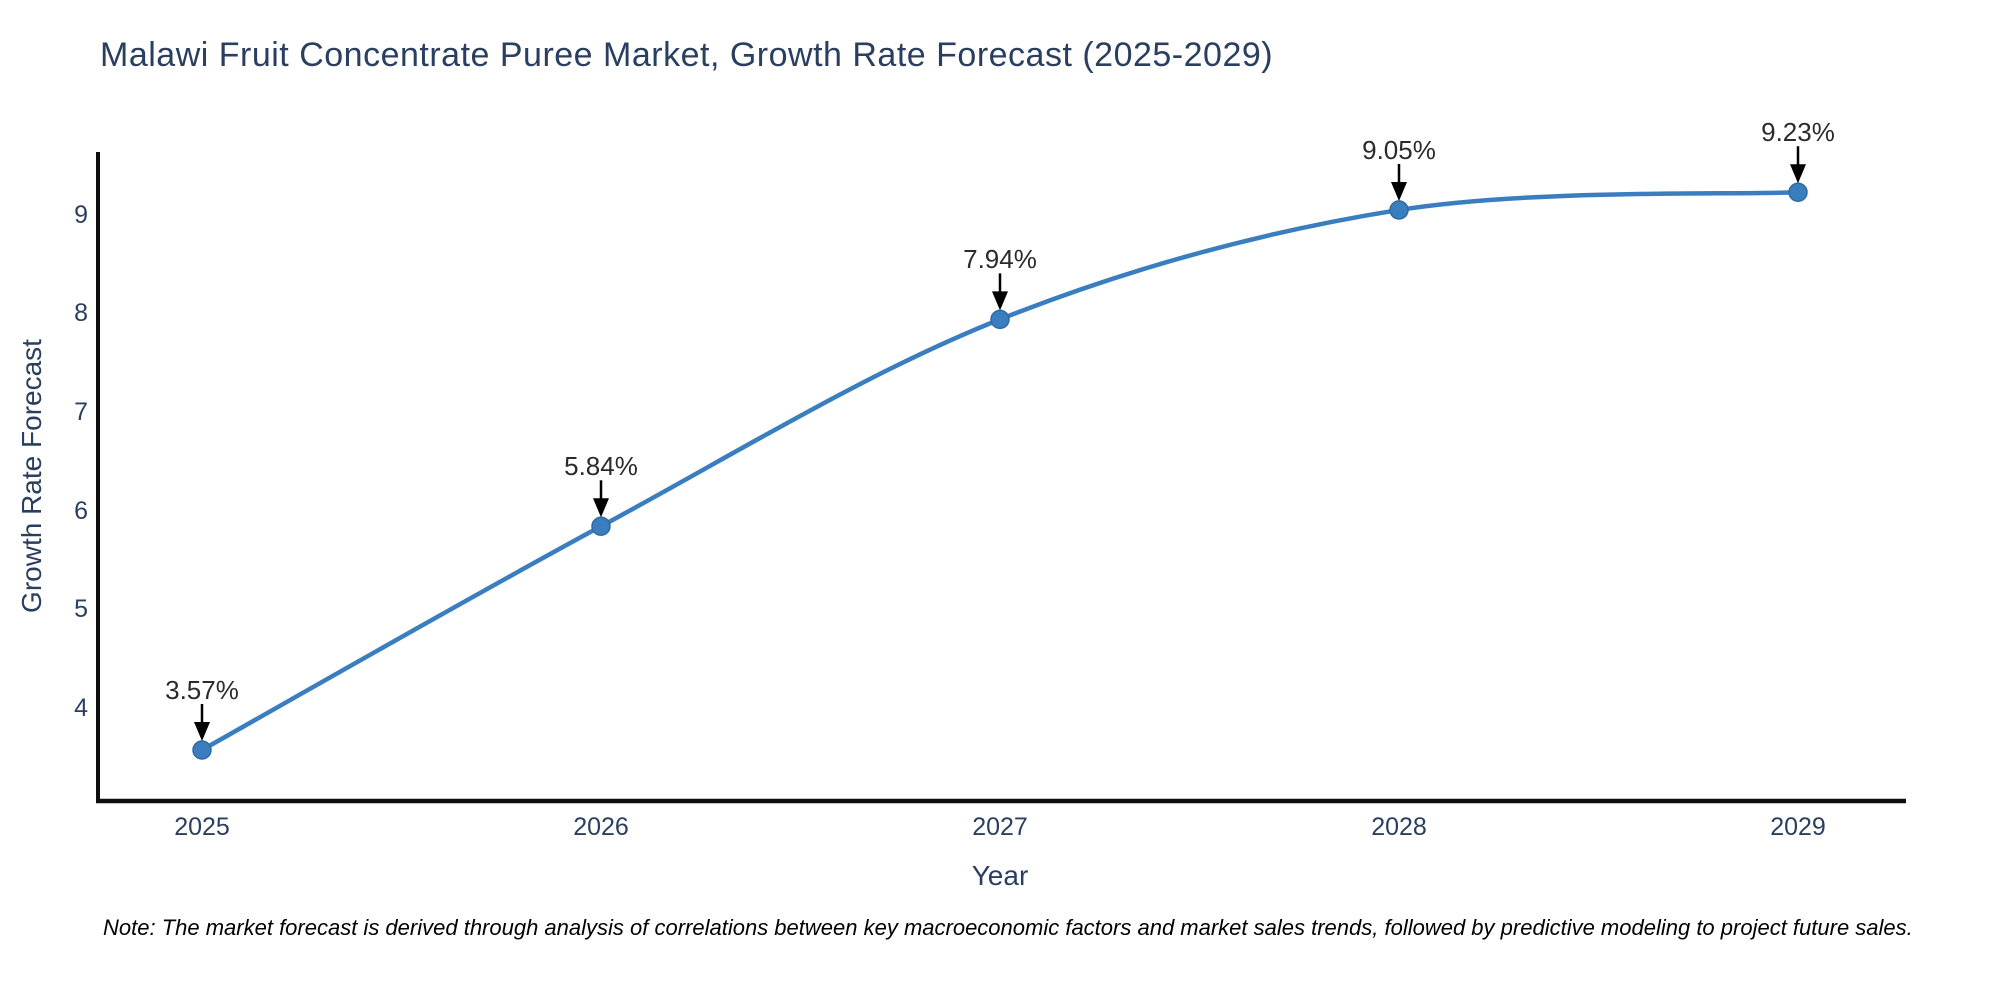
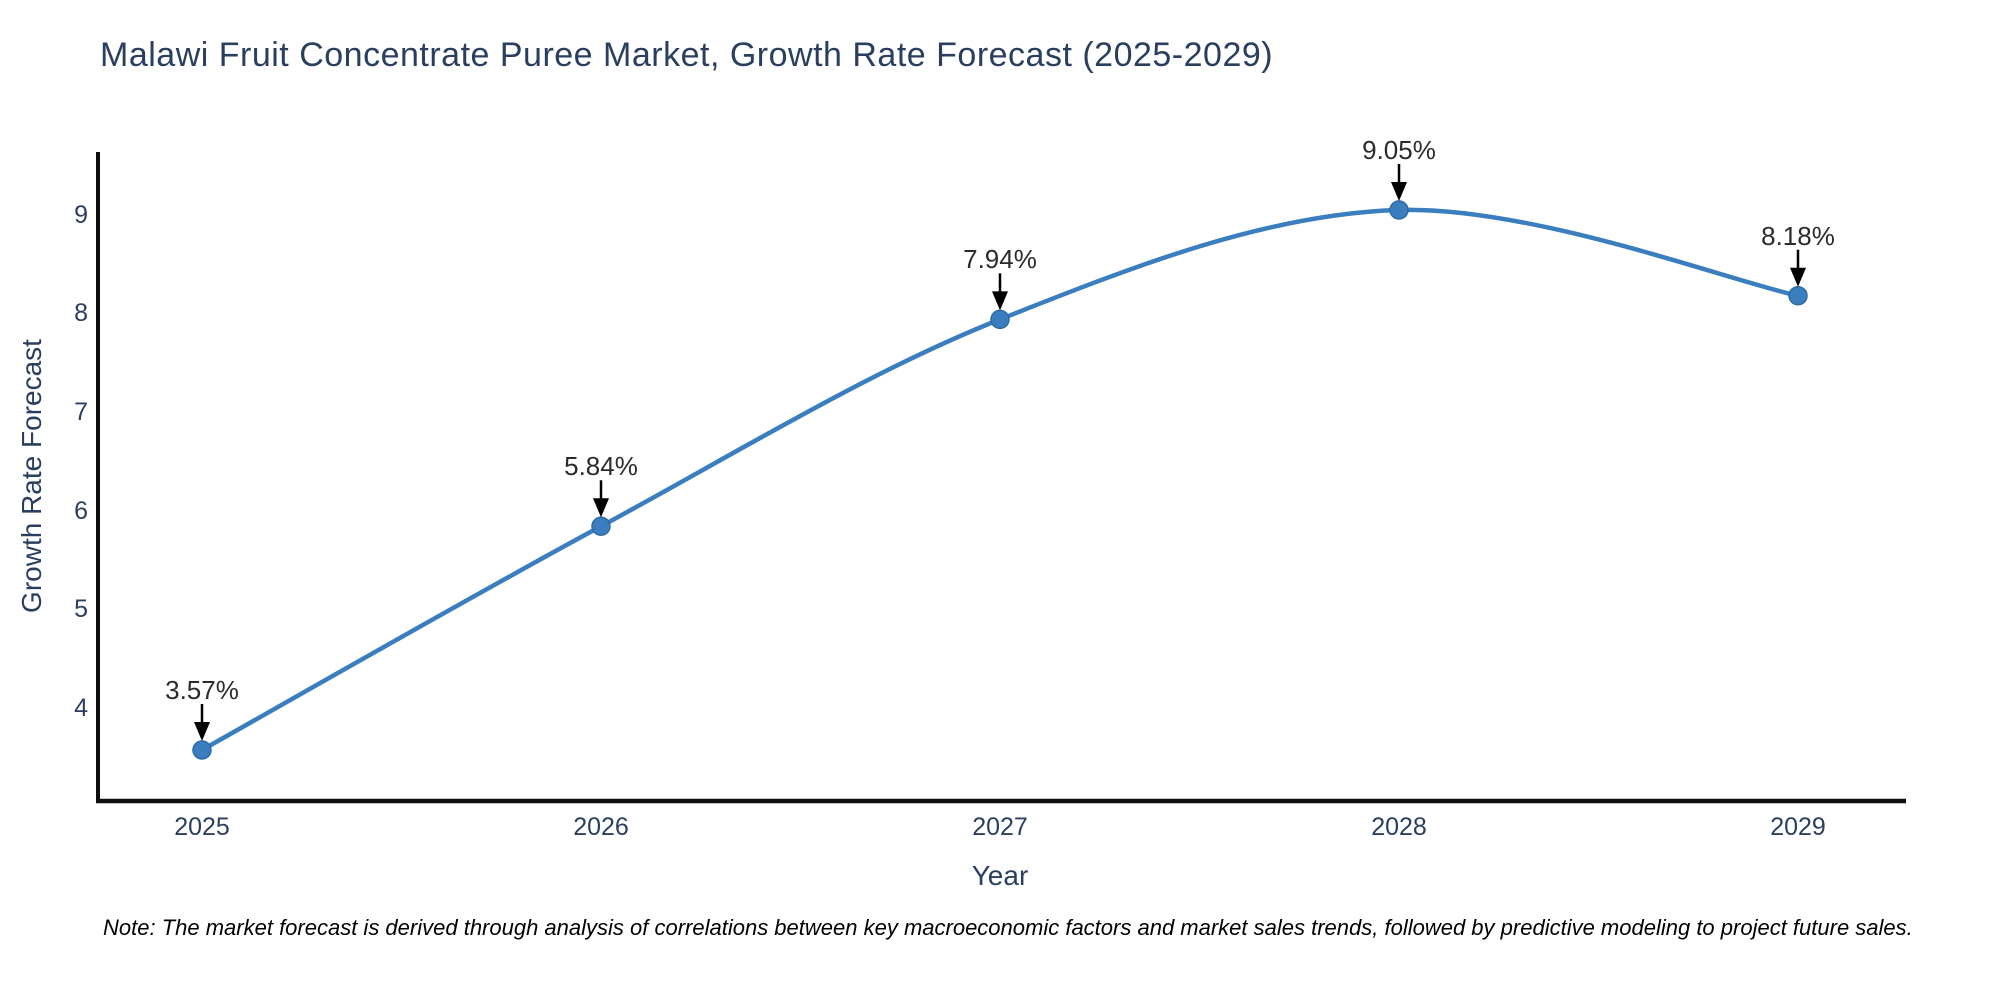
2029: 9.23% -> 8.18%
